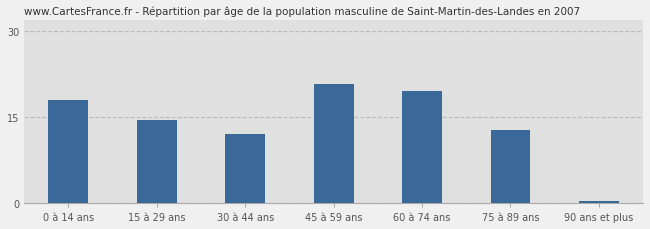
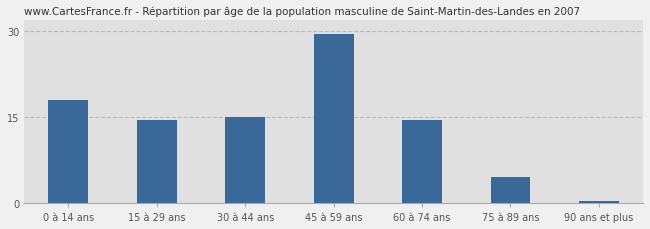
30 à 44 ans: 12.0 -> 15.0
45 à 59 ans: 20.8 -> 29.5
60 à 74 ans: 19.6 -> 14.5
75 à 89 ans: 12.8 -> 4.5
